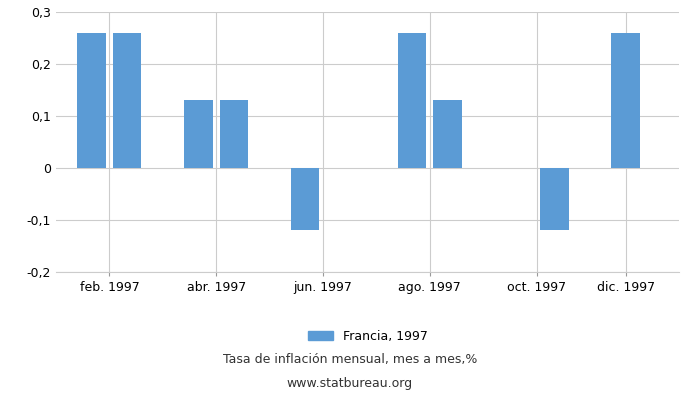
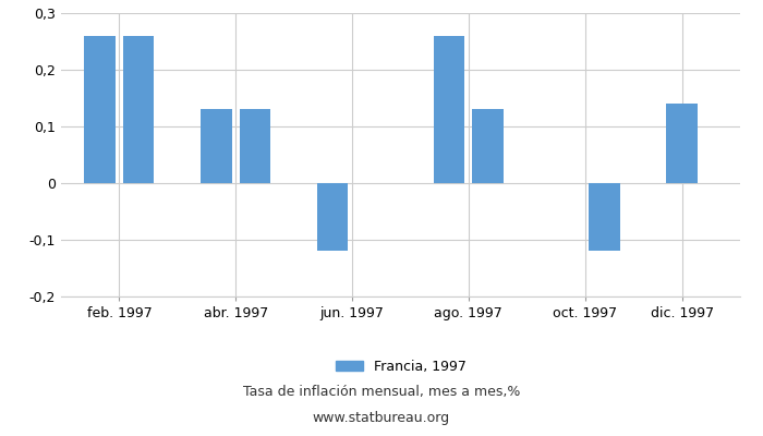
dic. 1997: 0,26 -> 0,14
